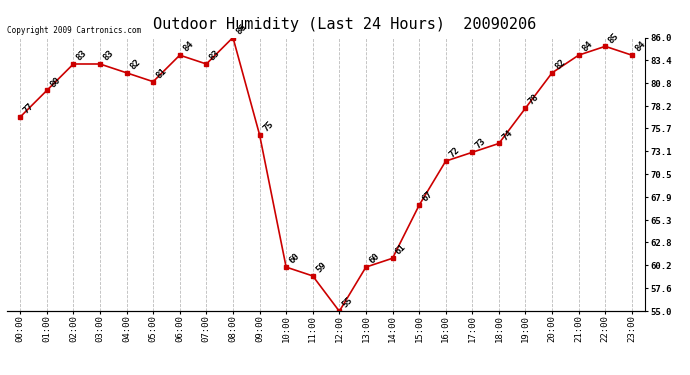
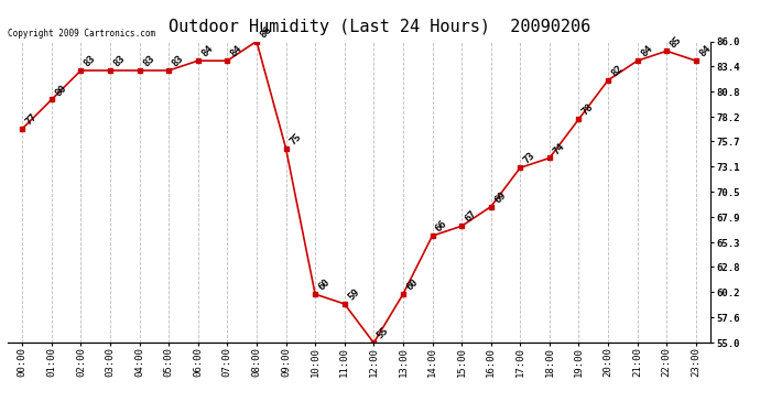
04:00: 82 -> 83
05:00: 81 -> 83
07:00: 83 -> 84
14:00: 61 -> 66
16:00: 72 -> 69
